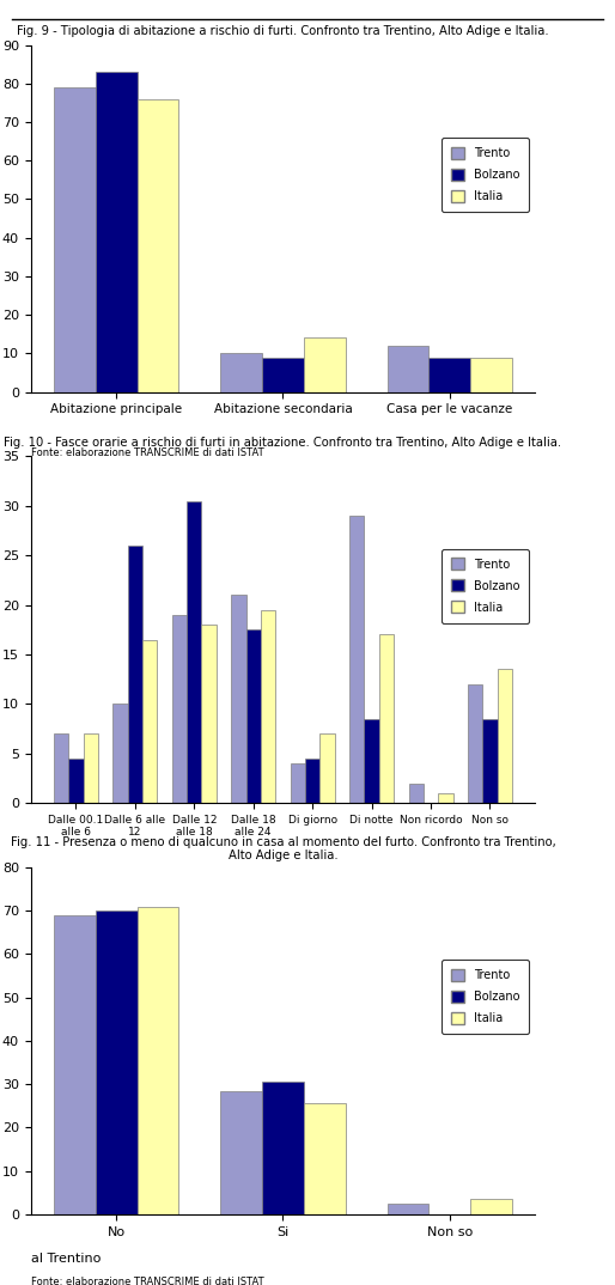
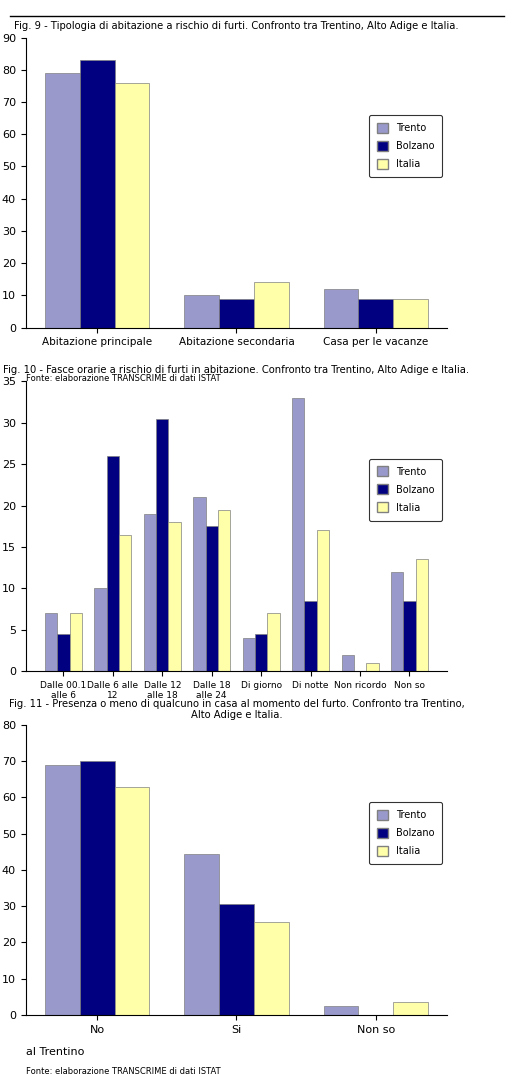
Trento/Di notte: 29 -> 33
Italia/No: 71.0 -> 63.0
Trento/Si: 28.5 -> 44.5
